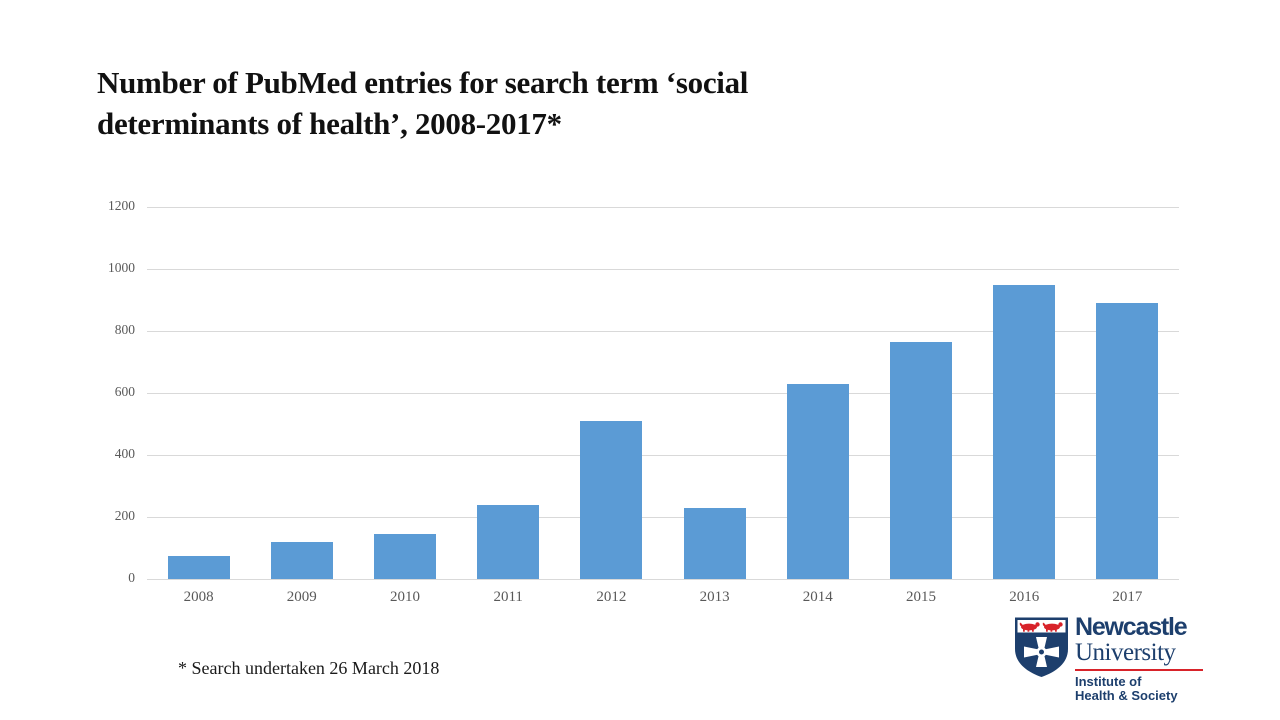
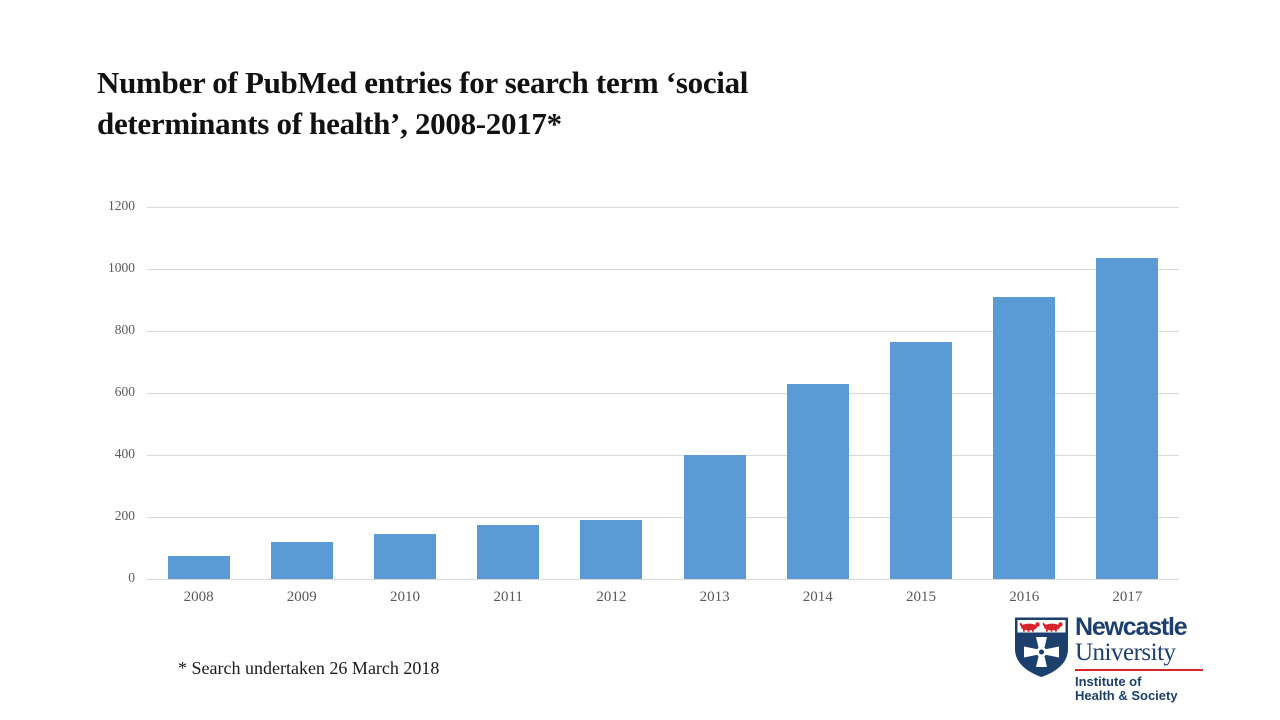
2011: 240 -> 180
2012: 510 -> 190
2013: 230 -> 400
2016: 950 -> 910
2017: 890 -> 1040
